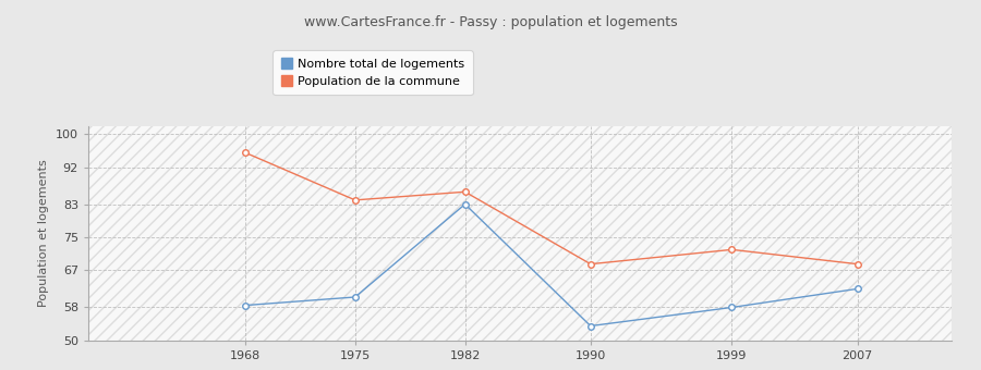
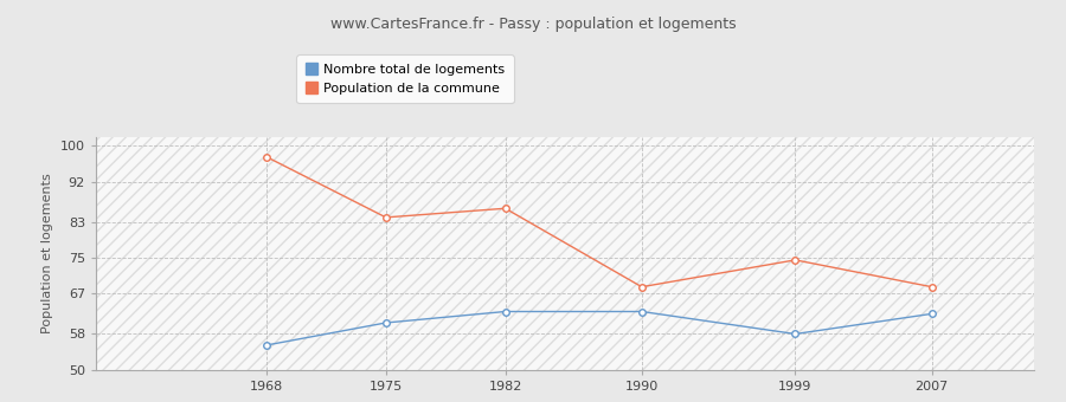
Nombre total de logements/1968: 58.5 -> 55.5
Population de la commune/1968: 95.5 -> 97.5
Nombre total de logements/1982: 83.0 -> 63.0
Nombre total de logements/1990: 53.5 -> 63.0
Population de la commune/1999: 72.0 -> 74.5
